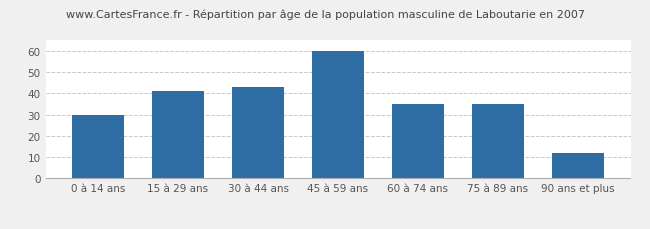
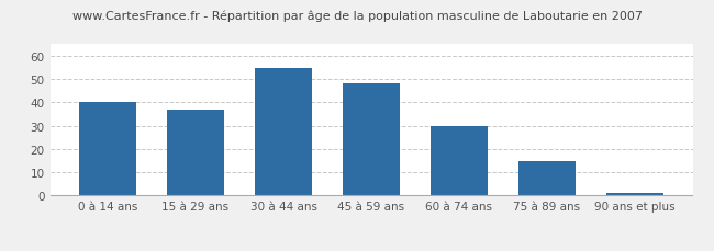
0 à 14 ans: 30 -> 40
15 à 29 ans: 41 -> 37
30 à 44 ans: 43 -> 55
45 à 59 ans: 60 -> 48
60 à 74 ans: 35 -> 30
75 à 89 ans: 35 -> 15
90 ans et plus: 12 -> 1
